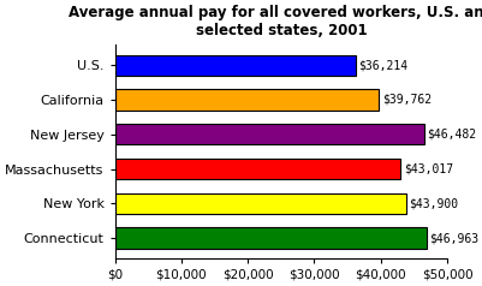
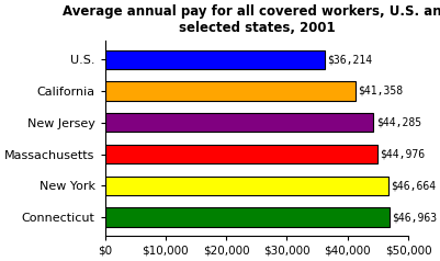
California: $39,762 -> $41,358
New Jersey: $46,482 -> $44,285
Massachusetts: $43,017 -> $44,976
New York: $43,900 -> $46,664
